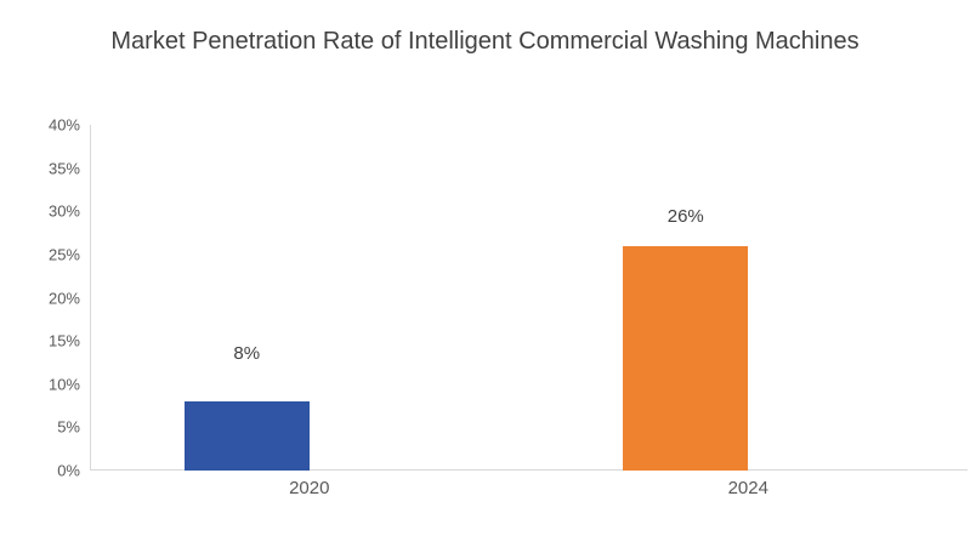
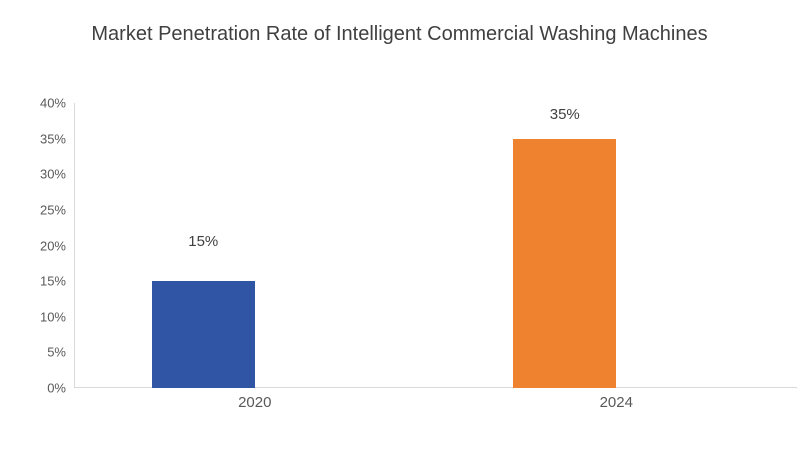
2020: 8% -> 15%
2024: 26% -> 35%
